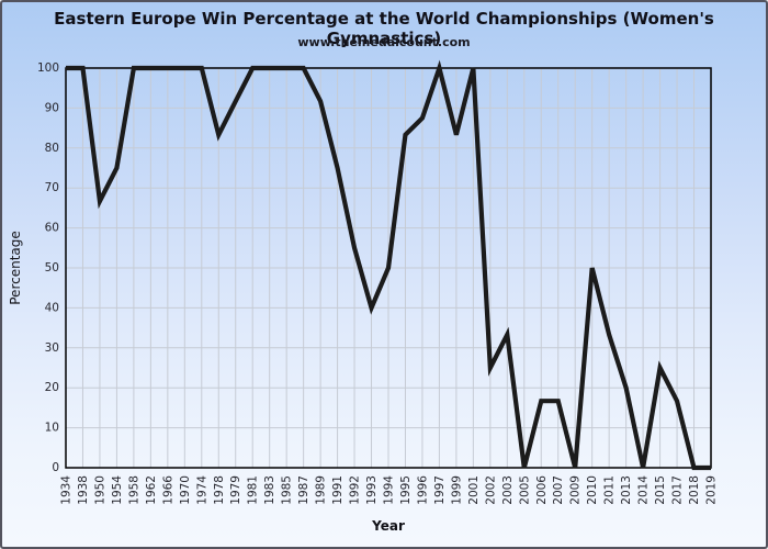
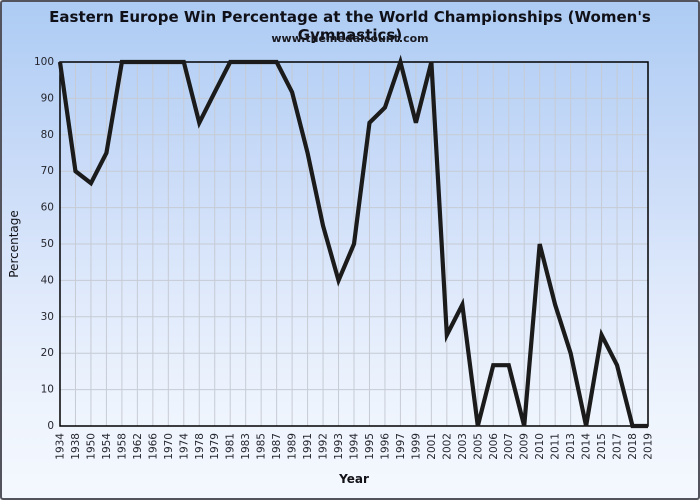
1938: 100 -> 70
